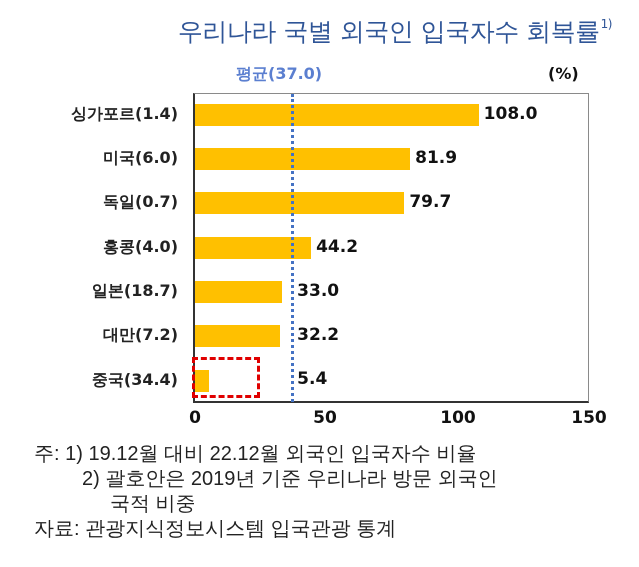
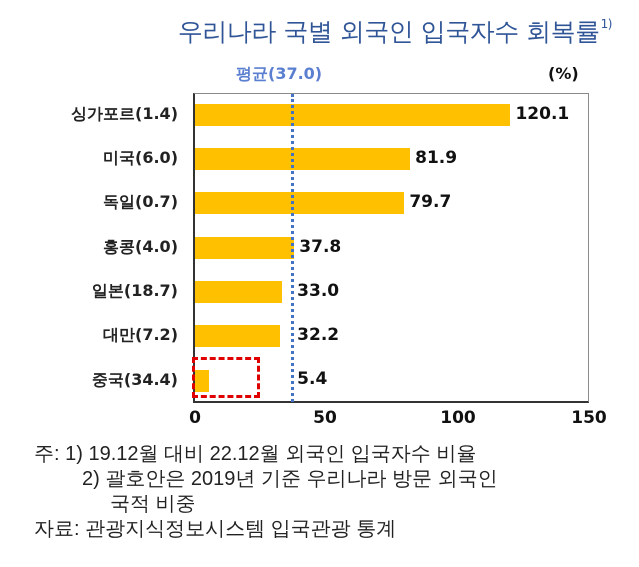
싱가포르(1.4): 108.0 -> 120.1
홍콩(4.0): 44.2 -> 37.8
